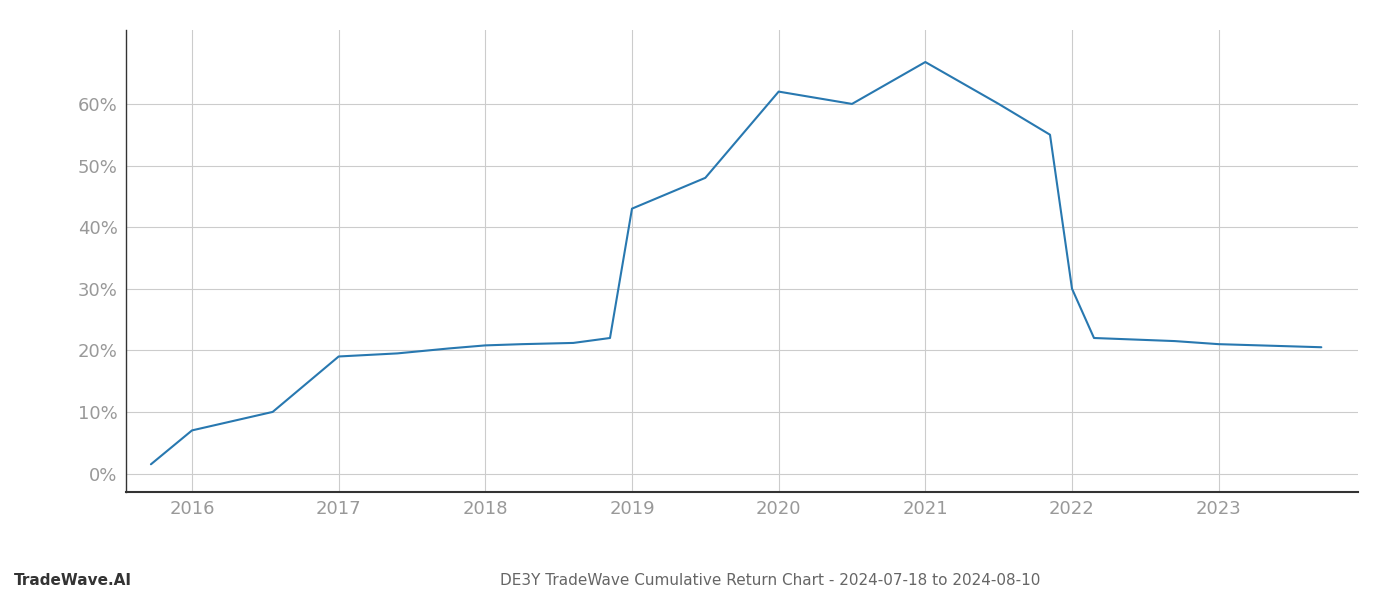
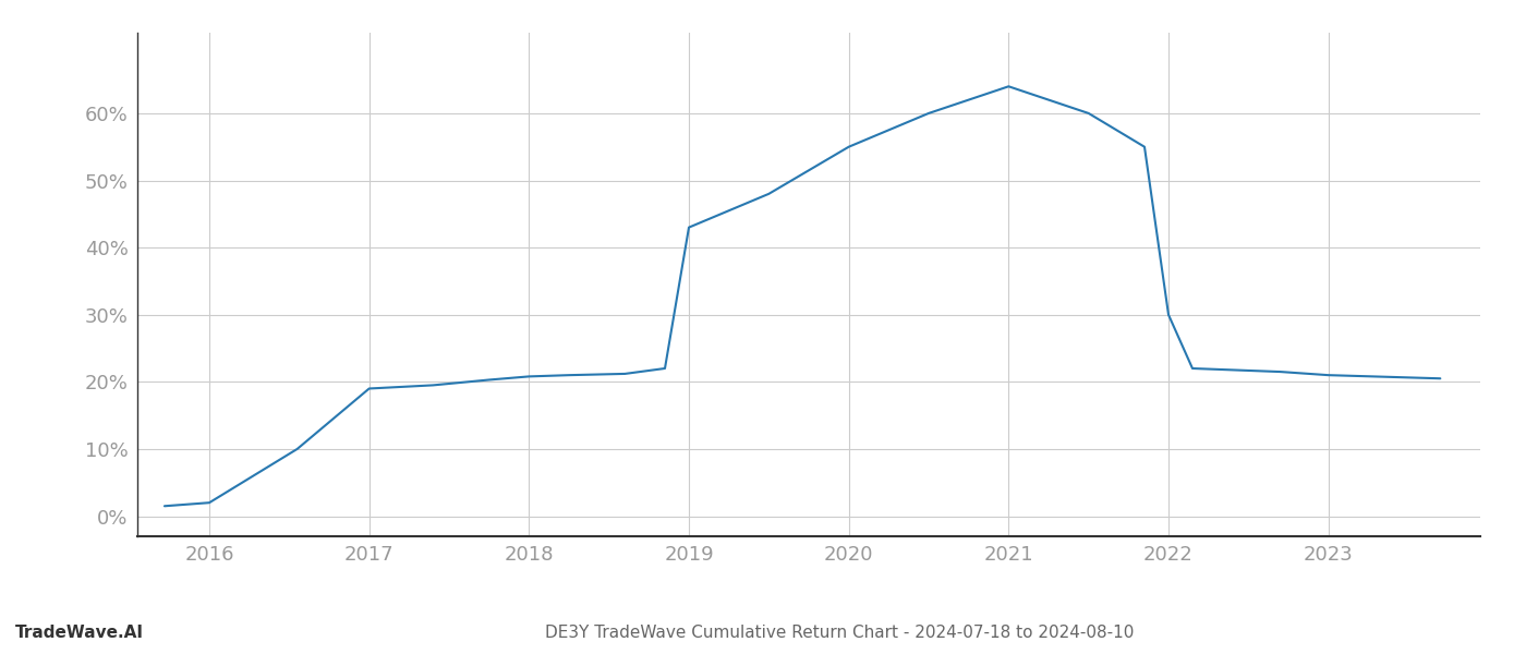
2016: 7.0% -> 2.0%
2020: 62.0% -> 55.0%
2021: 66.8% -> 64.0%
